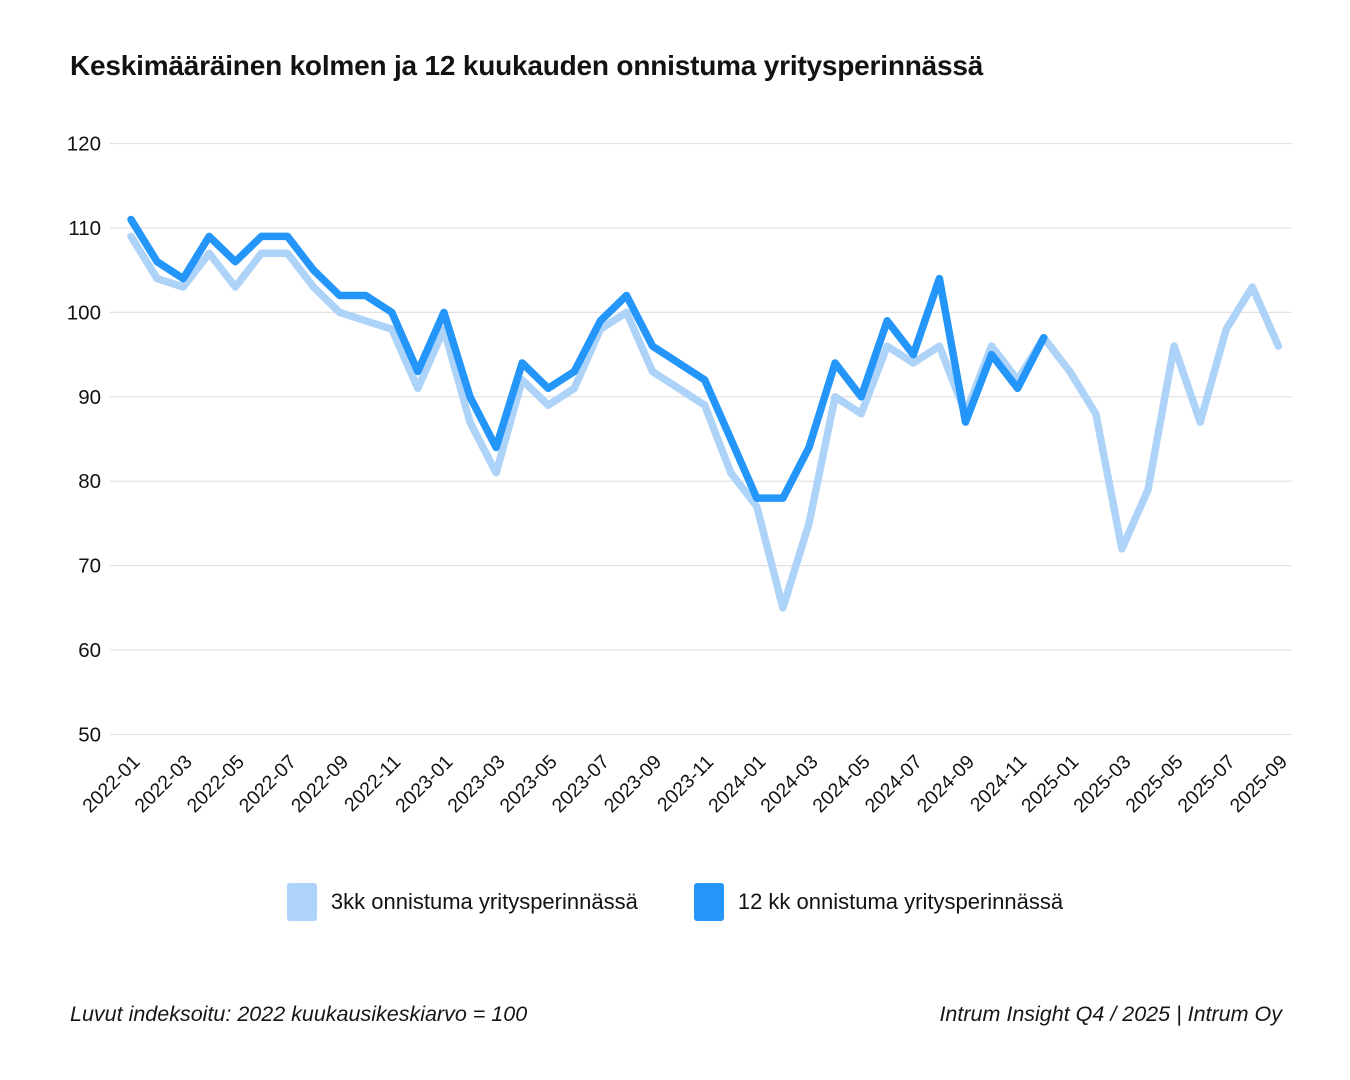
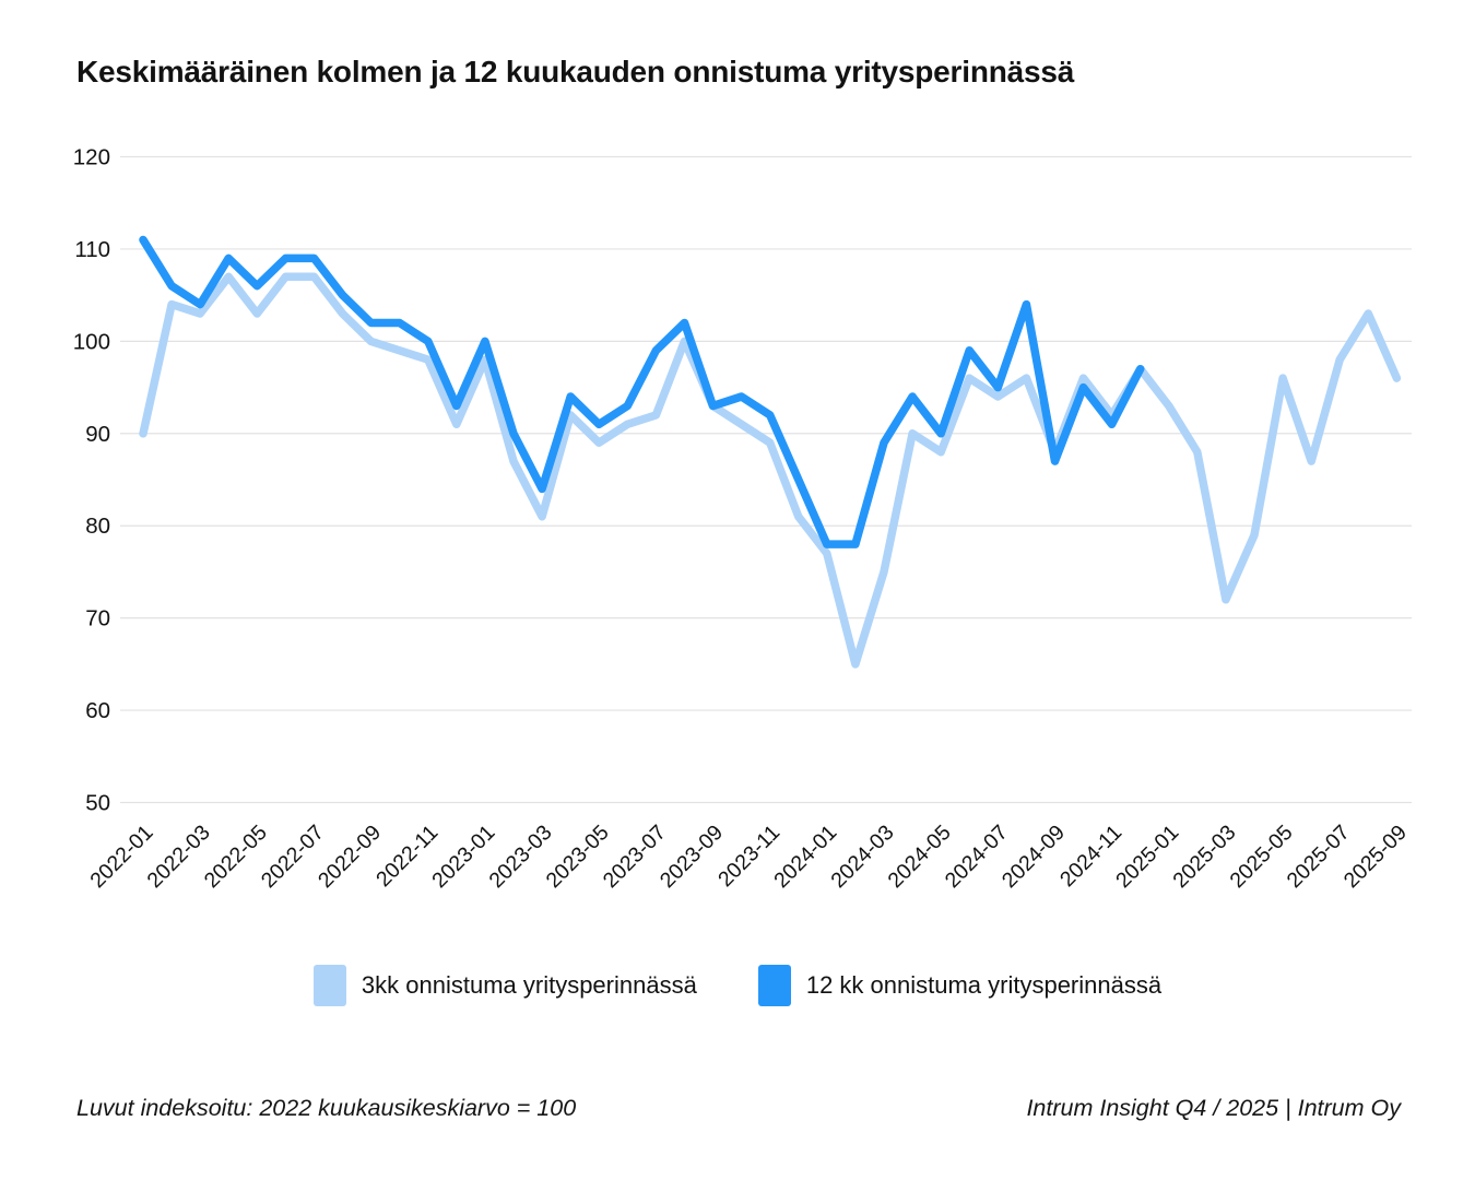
3kk onnistuma yritysperinnässä/2022-01: 109 -> 90
3kk onnistuma yritysperinnässä/2023-07: 98 -> 92
12 kk onnistuma yritysperinnässä/2023-09: 96 -> 93
12 kk onnistuma yritysperinnässä/2024-03: 84 -> 89
